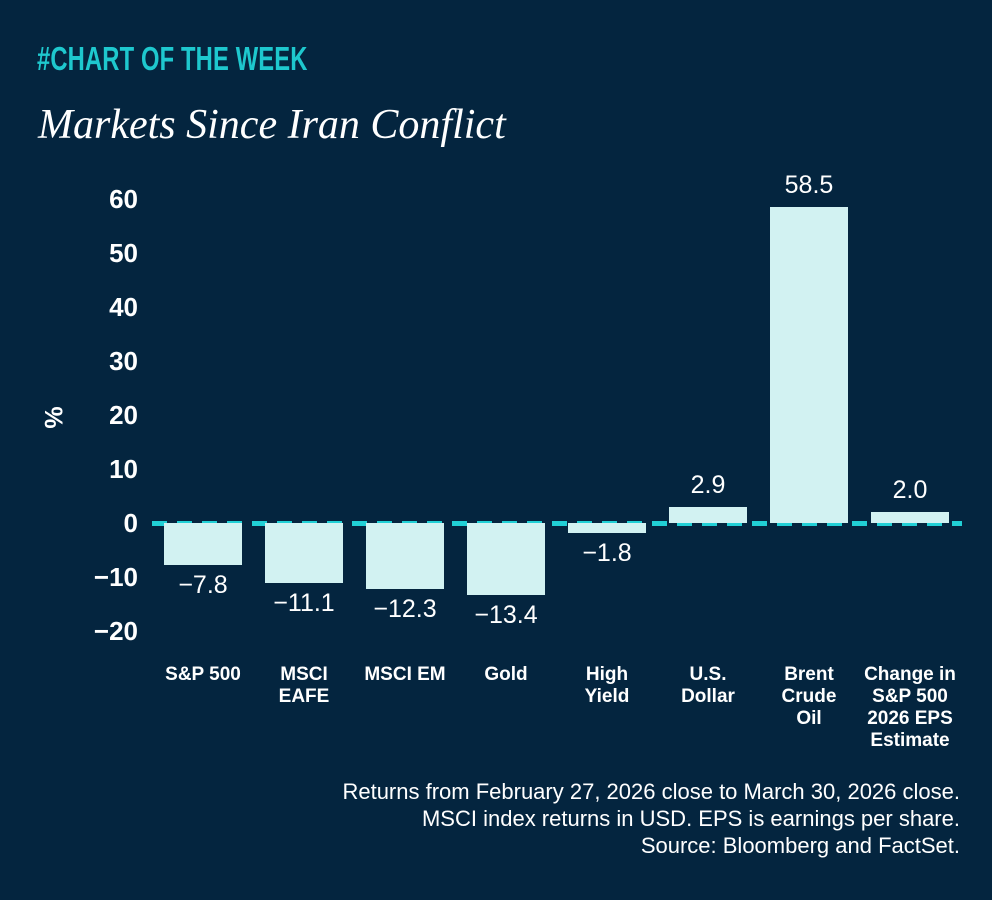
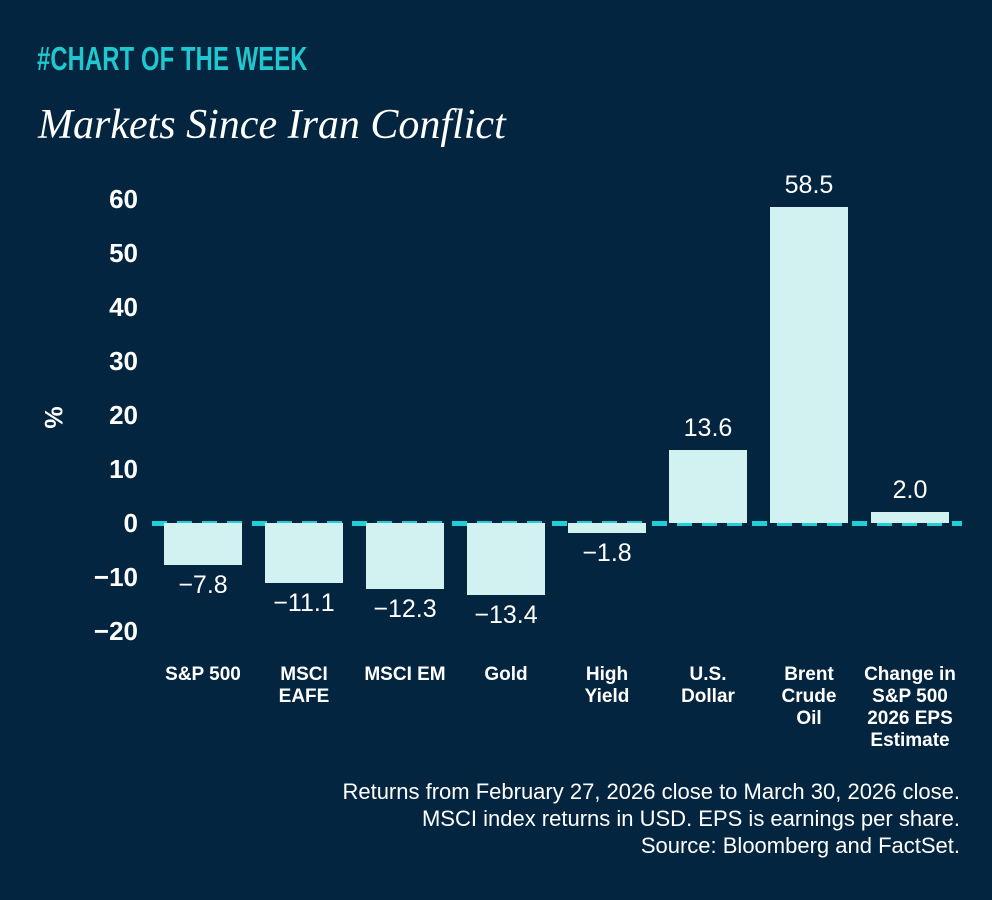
U.S. Dollar: 2.9 -> 13.6
